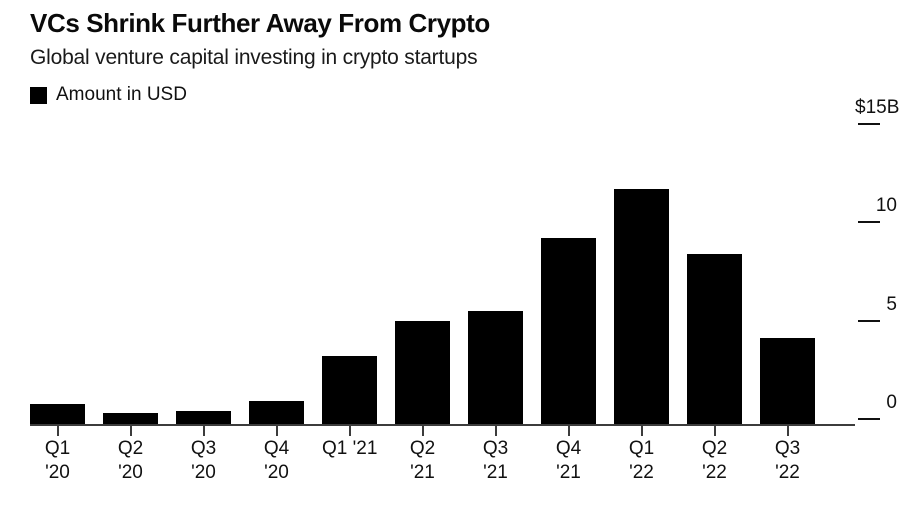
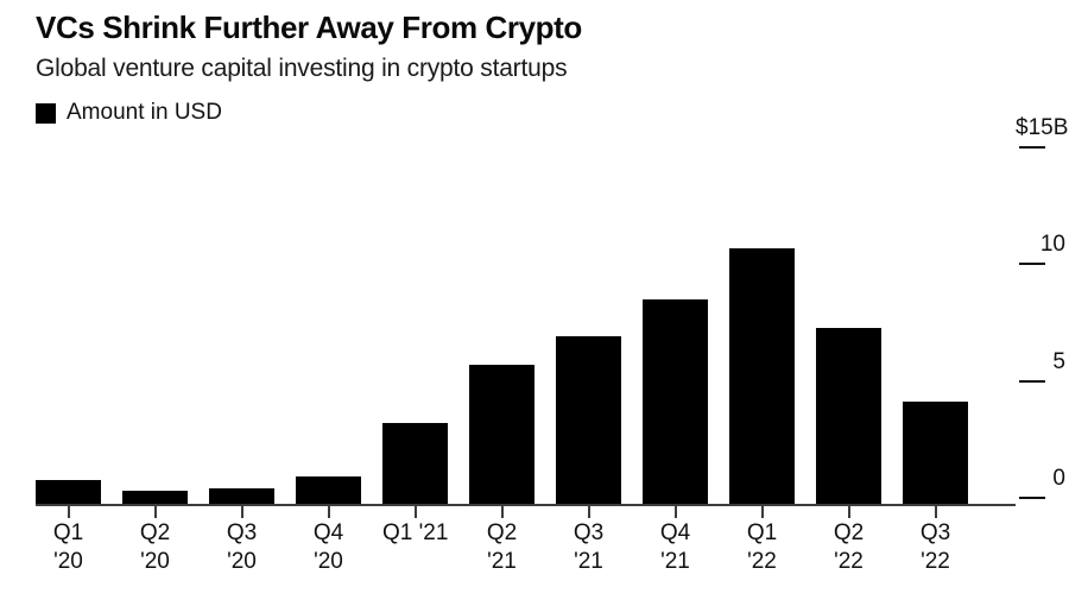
Q2 '21: 5.3 -> 6.0
Q3 '21: 5.8 -> 7.2
Q4 '21: 9.5 -> 8.8
Q1 '22: 12.0 -> 11.0
Q2 '22: 8.7 -> 7.6
